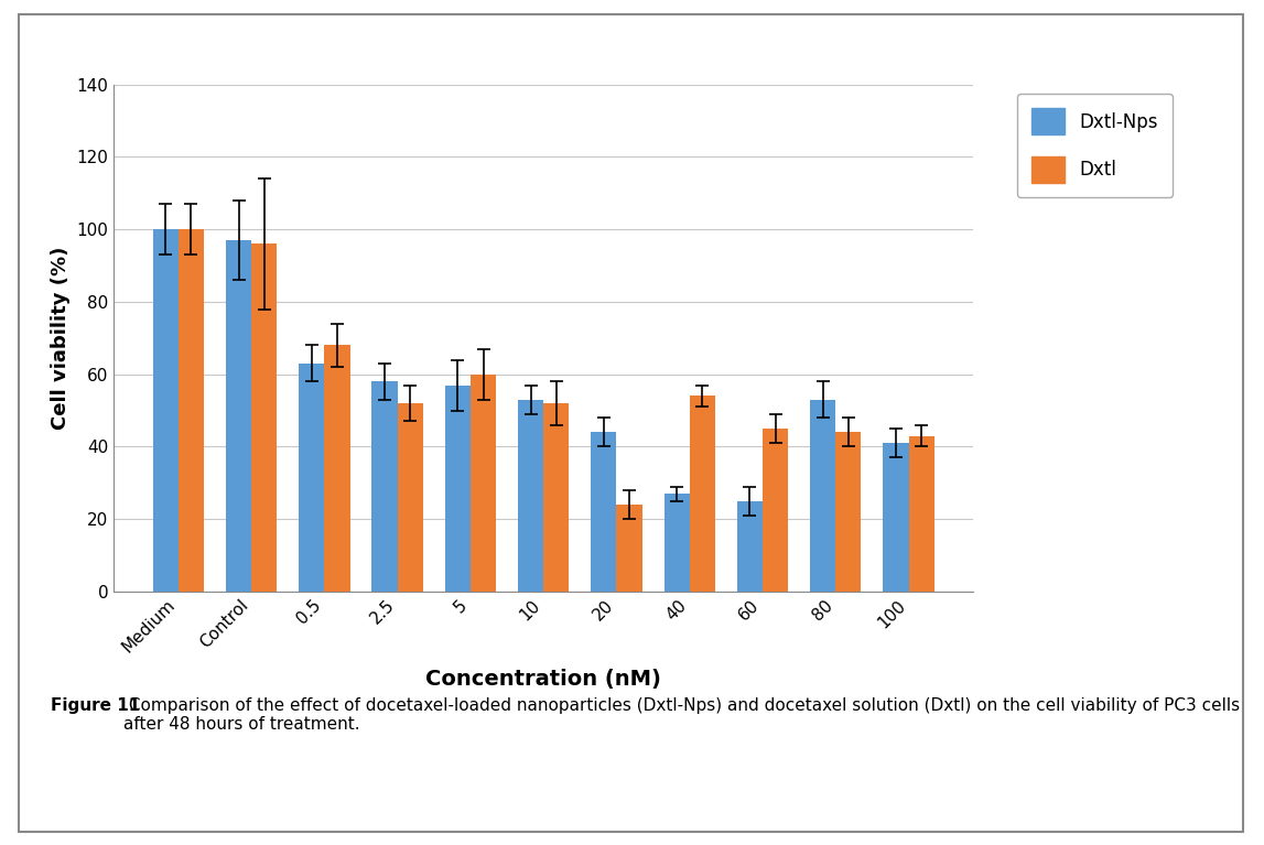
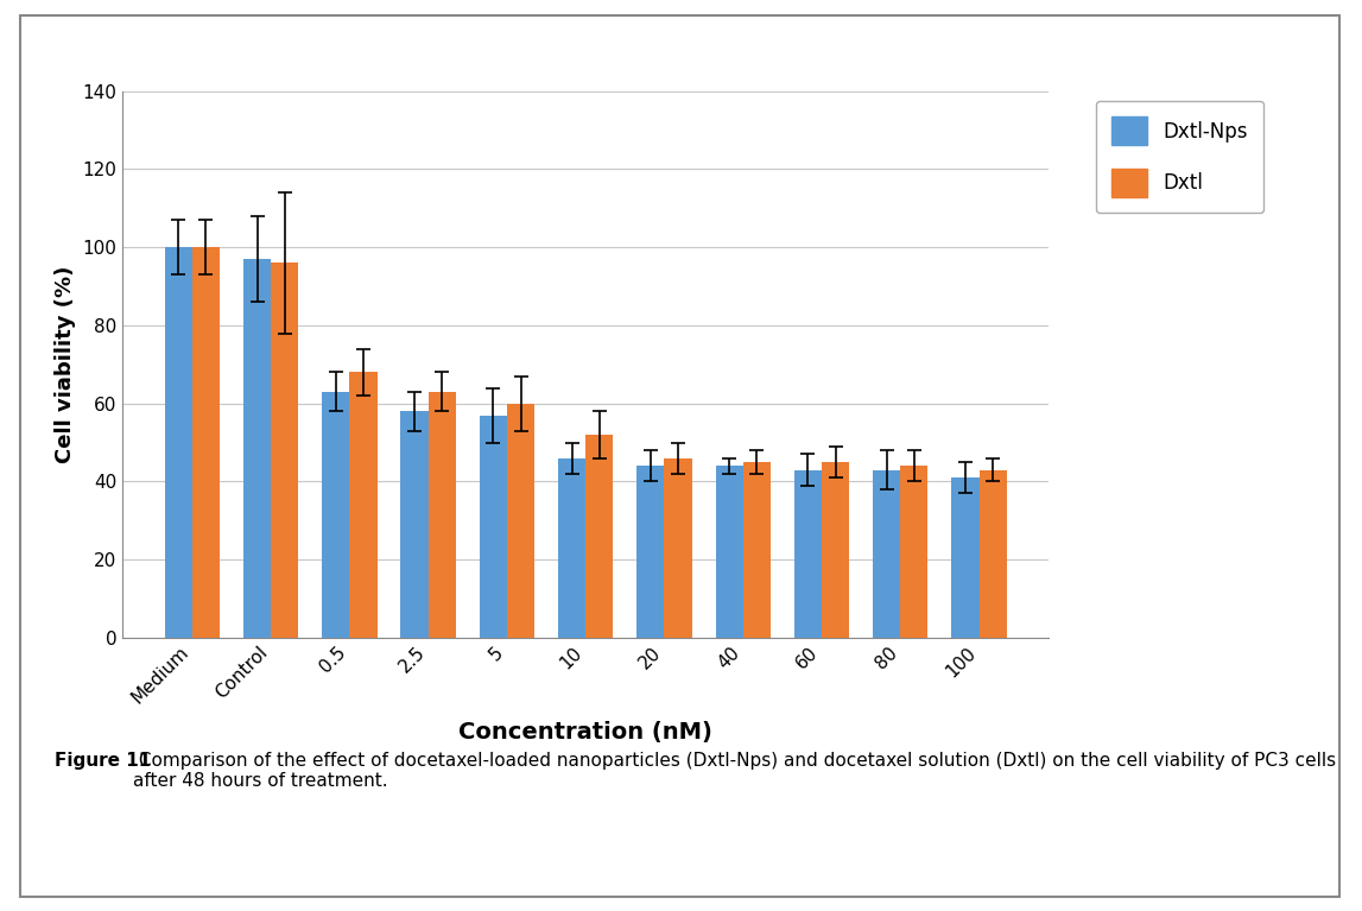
Dxtl/2.5: 52 -> 63
Dxtl-Nps/10: 53 -> 46
Dxtl/20: 24 -> 46
Dxtl-Nps/40: 27 -> 44
Dxtl/40: 54 -> 45
Dxtl-Nps/60: 25 -> 43
Dxtl-Nps/80: 53 -> 43
